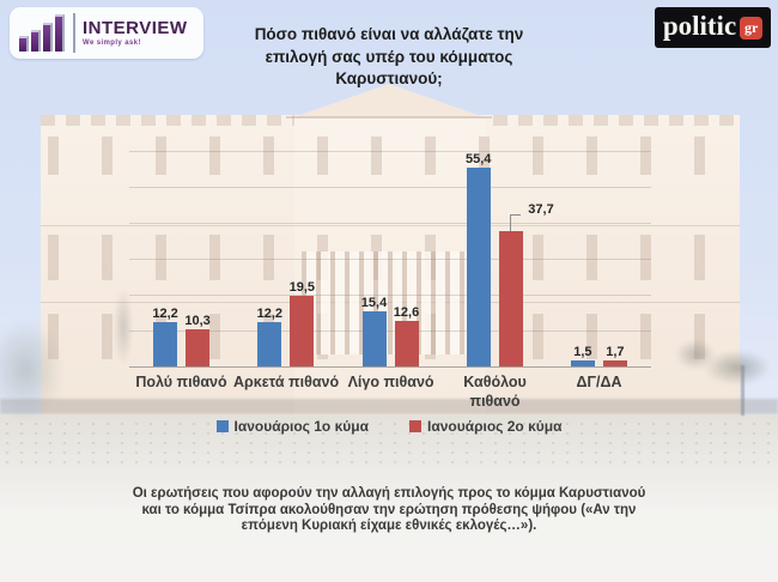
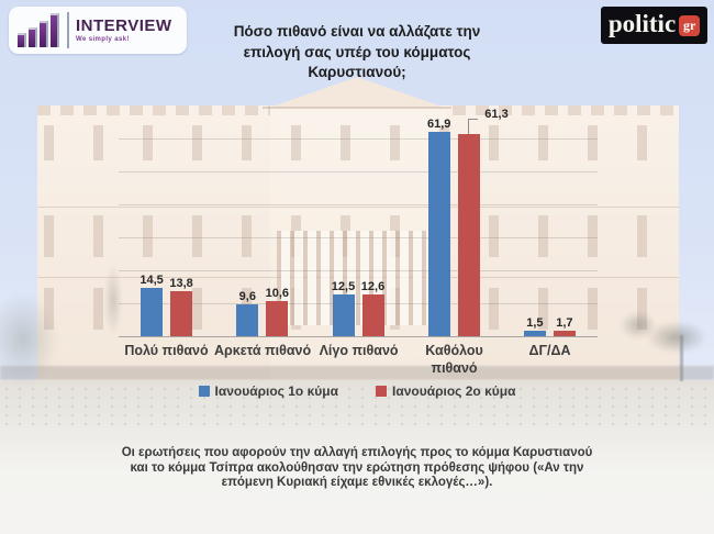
Ιανουάριος 1ο κύμα/Πολύ πιθανό: 12,2 -> 14,5
Ιανουάριος 2ο κύμα/Πολύ πιθανό: 10,3 -> 13,8
Ιανουάριος 1ο κύμα/Αρκετά πιθανό: 12,2 -> 9,6
Ιανουάριος 2ο κύμα/Αρκετά πιθανό: 19,5 -> 10,6
Ιανουάριος 1ο κύμα/Λίγο πιθανό: 15,4 -> 12,5
Ιανουάριος 1ο κύμα/Καθόλου πιθανό: 55,4 -> 61,9
Ιανουάριος 2ο κύμα/Καθόλου πιθανό: 37,7 -> 61,3
